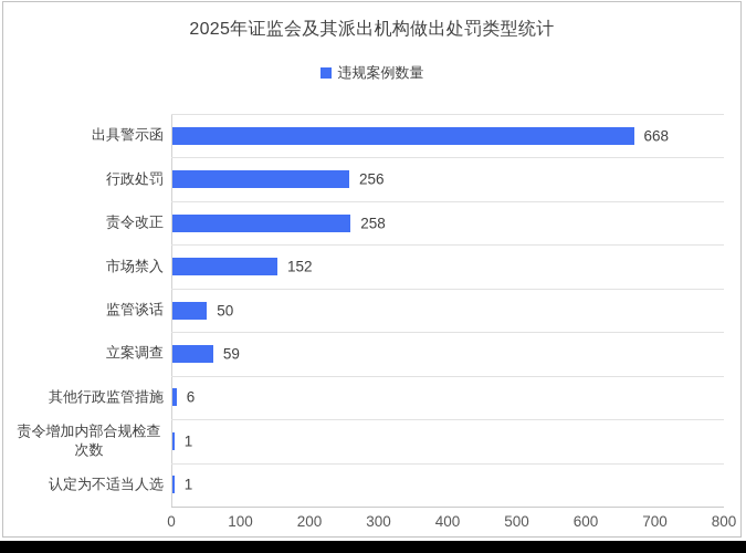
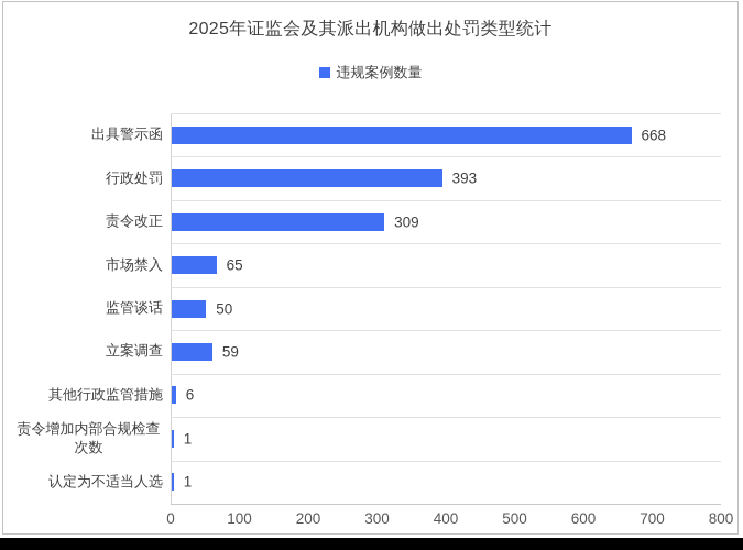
行政处罚: 256 -> 393
责令改正: 258 -> 309
市场禁入: 152 -> 65
